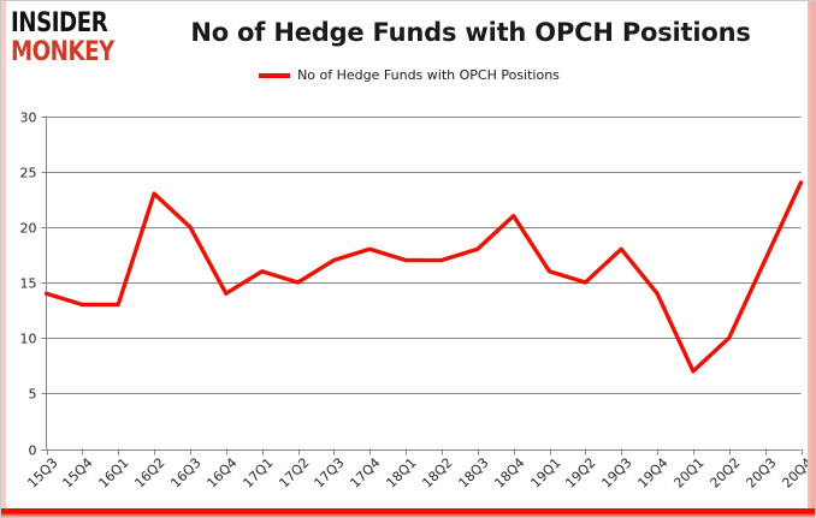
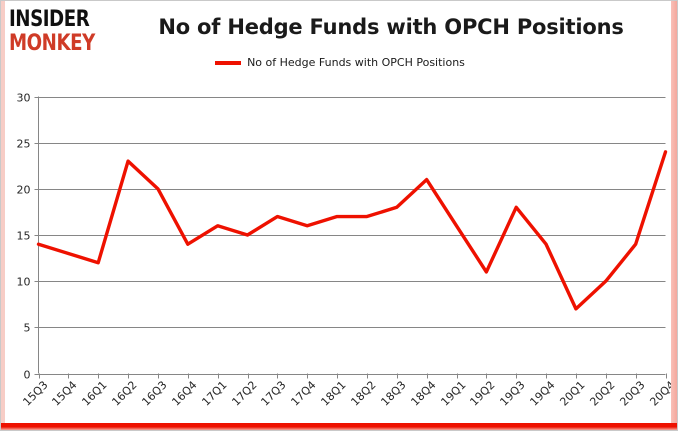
16Q1: 13 -> 12
17Q4: 18 -> 16
19Q2: 15 -> 11
20Q3: 17 -> 14
